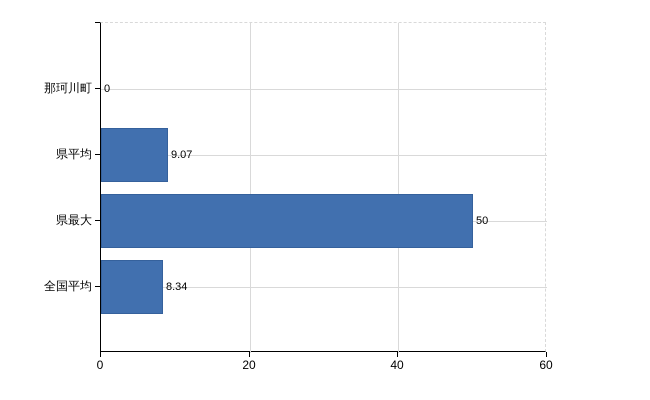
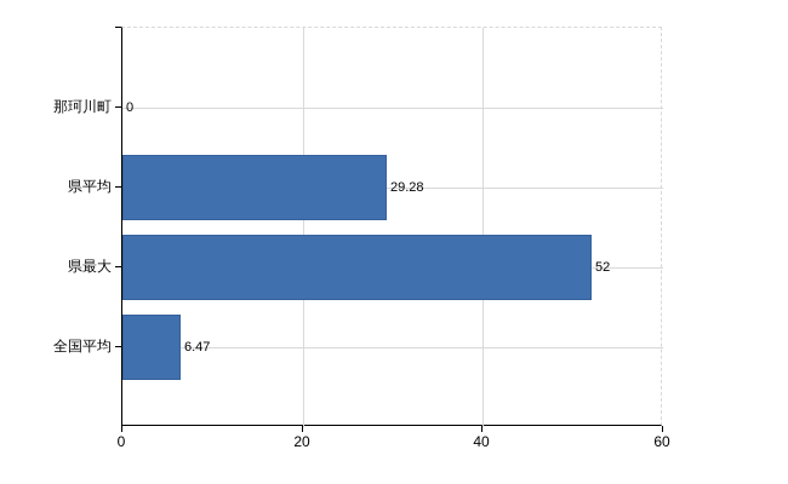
県平均: 9.07 -> 29.28
県最大: 50 -> 52
全国平均: 8.34 -> 6.47
